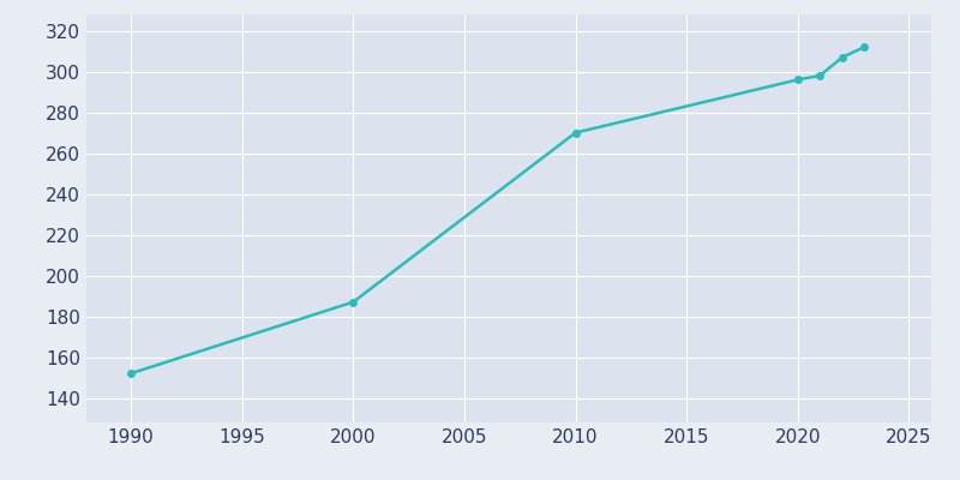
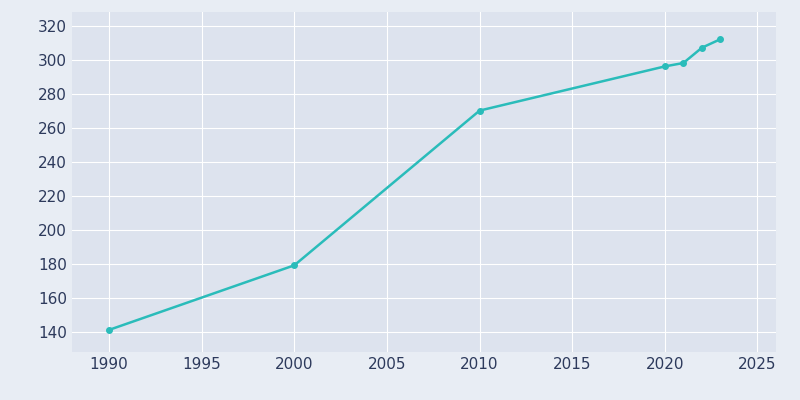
1990: 152 -> 141
2000: 187 -> 179
